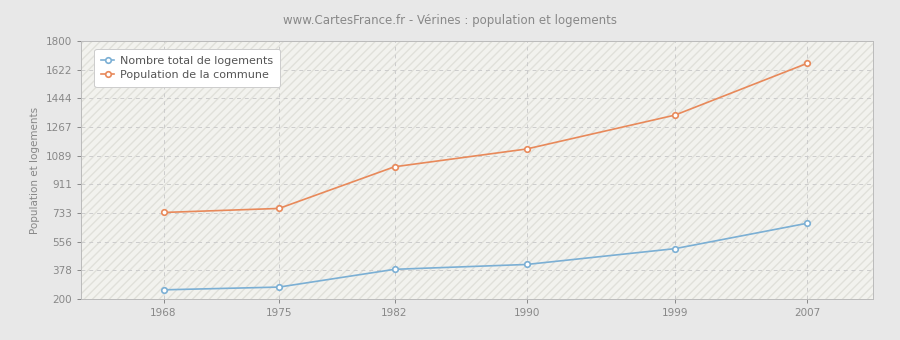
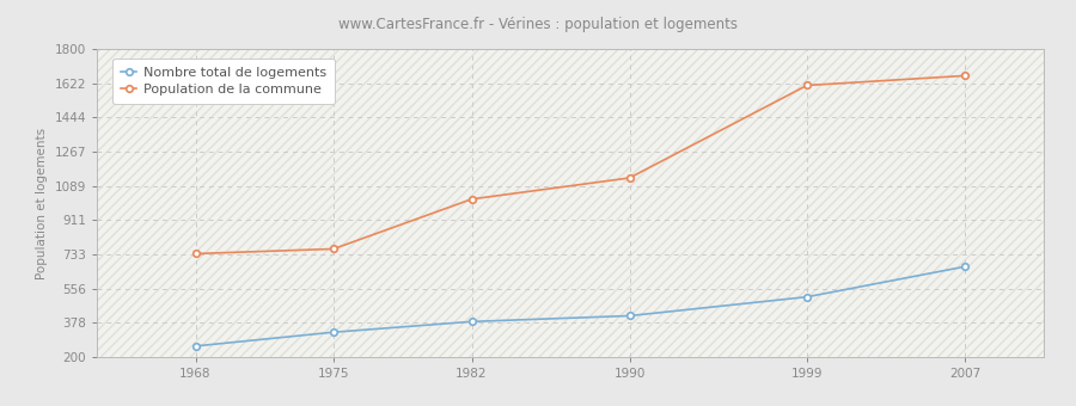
Nombre total de logements/1975: 280 -> 330
Population de la commune/1999: 1340 -> 1610
